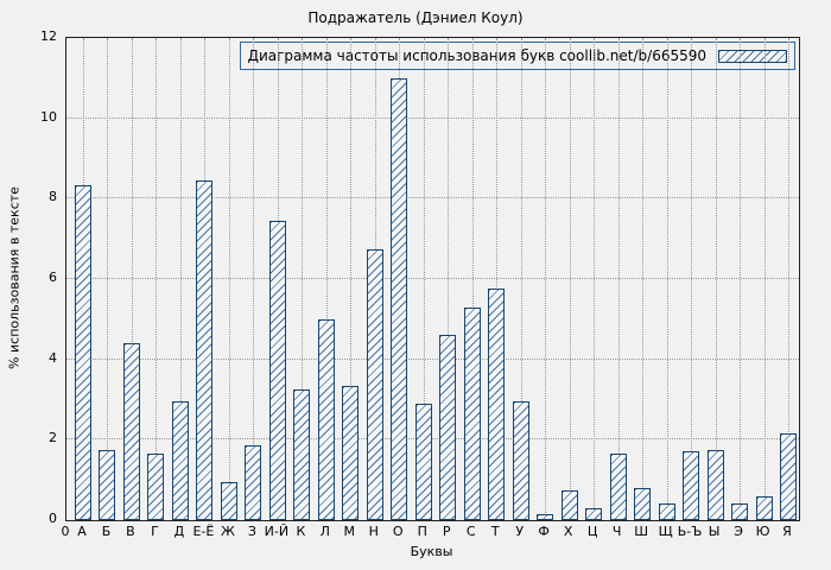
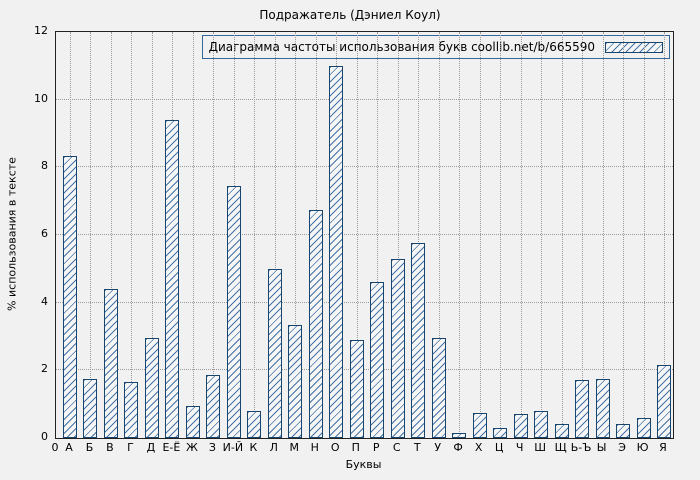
Е-Ё: 8.4 -> 9.4
К: 3.2 -> 0.8
Ч: 1.6 -> 0.7
